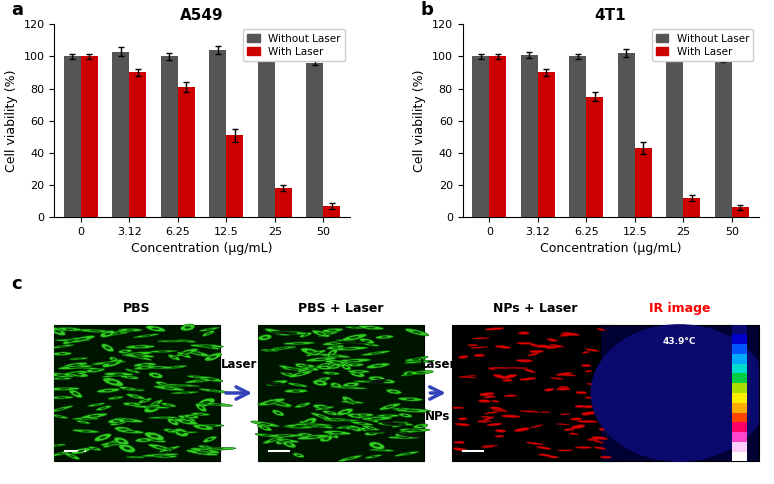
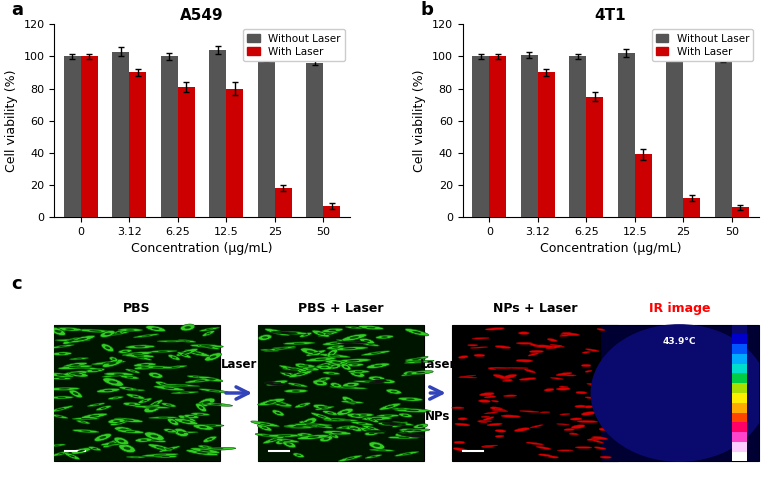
A549/With Laser/12.5: 51 -> 80
4T1/With Laser/12.5: 43 -> 39
